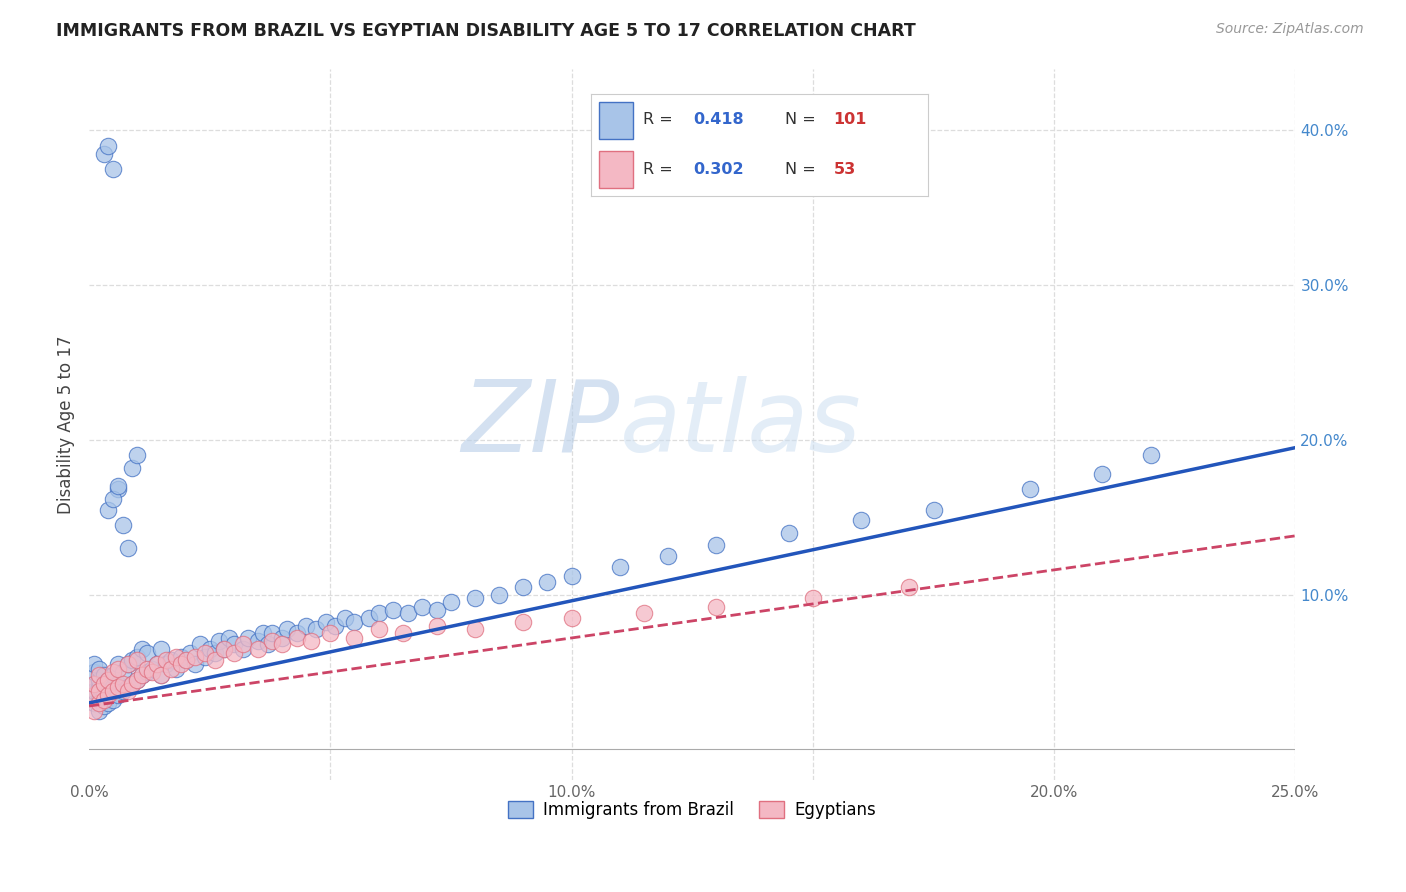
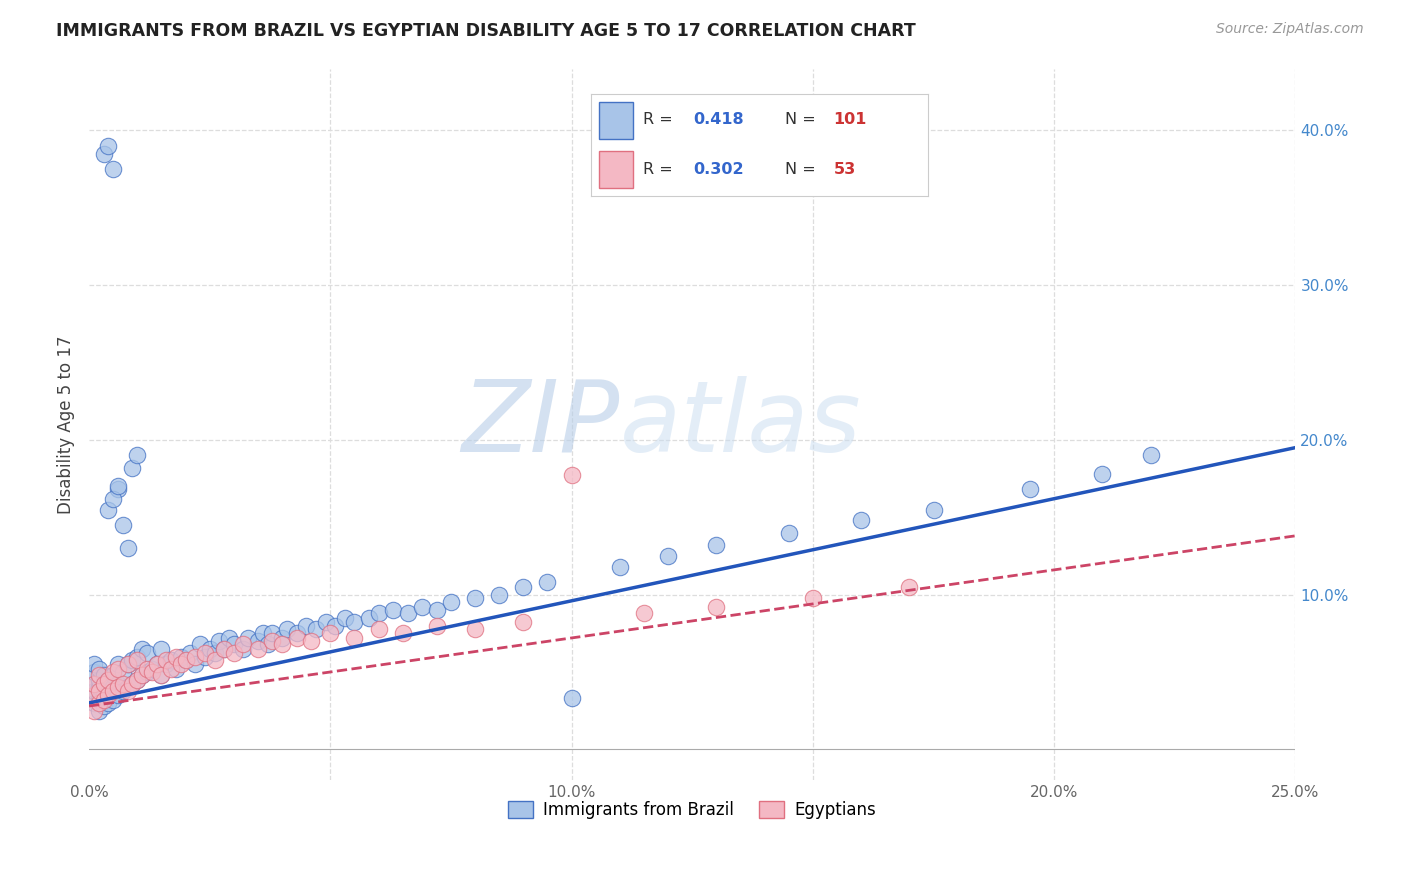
Immigrants from Brazil/10.0%: 11.2% -> 3.3%
Egyptians/10.0%: 8.5% -> 17.7%
